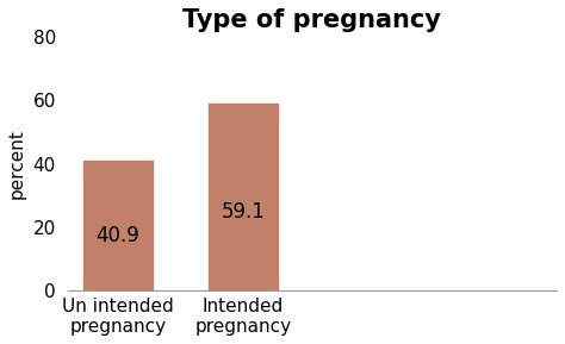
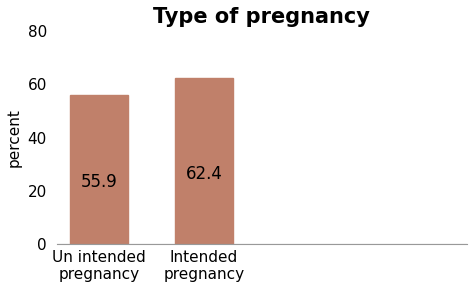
Un intended pregnancy: 40.9 -> 55.9
Intended pregnancy: 59.1 -> 62.4
